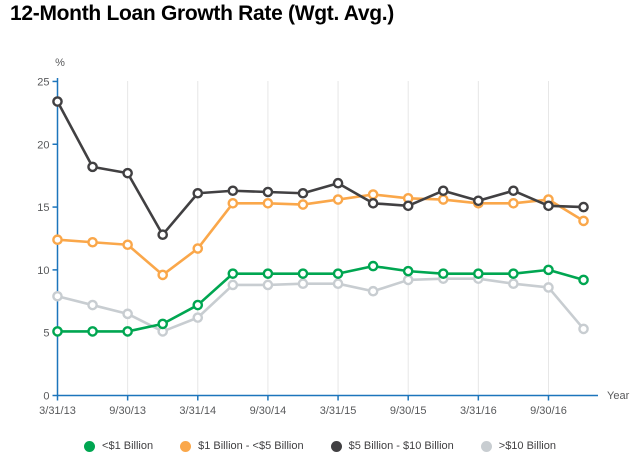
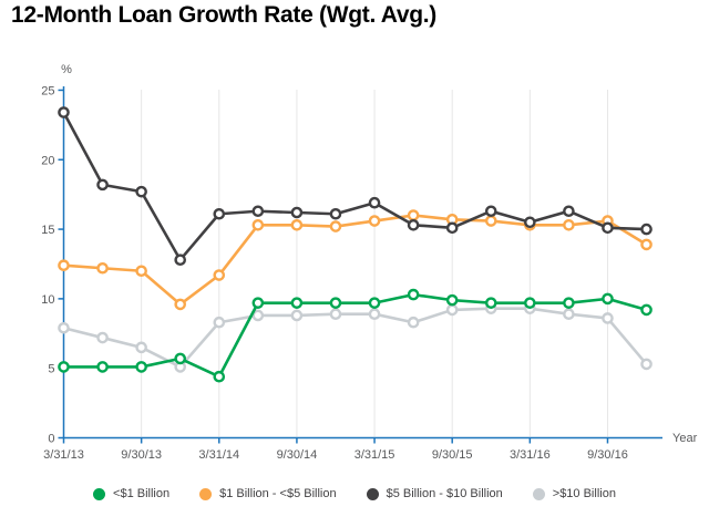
<$1 Billion/3/31/14: 7.2 -> 4.4
>$10 Billion/3/31/14: 6.2 -> 8.3
